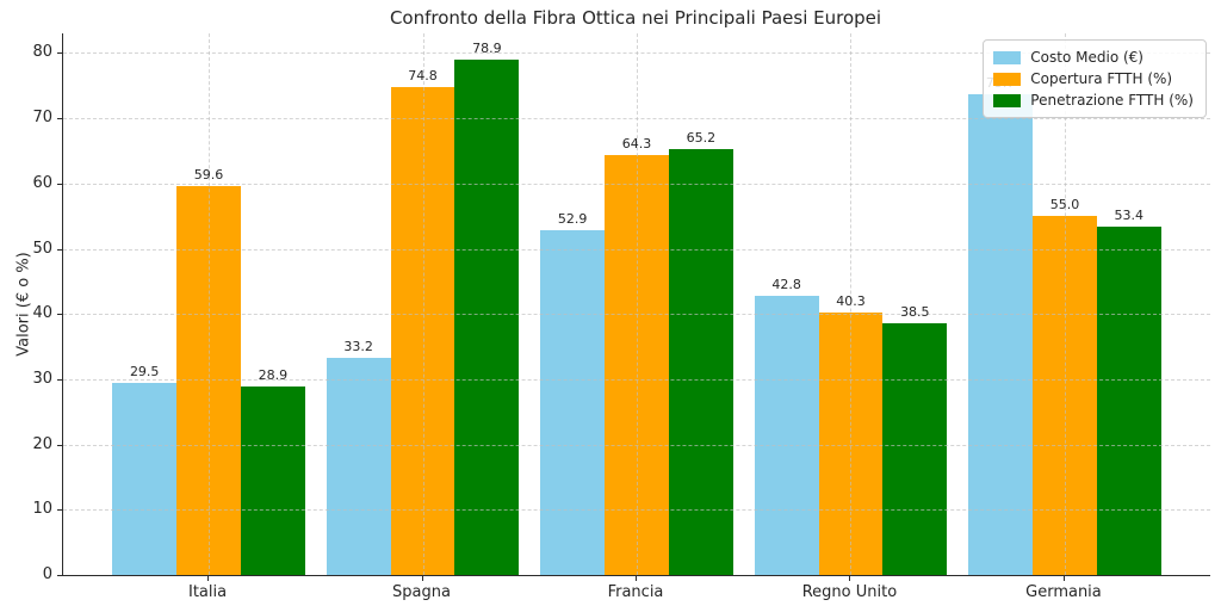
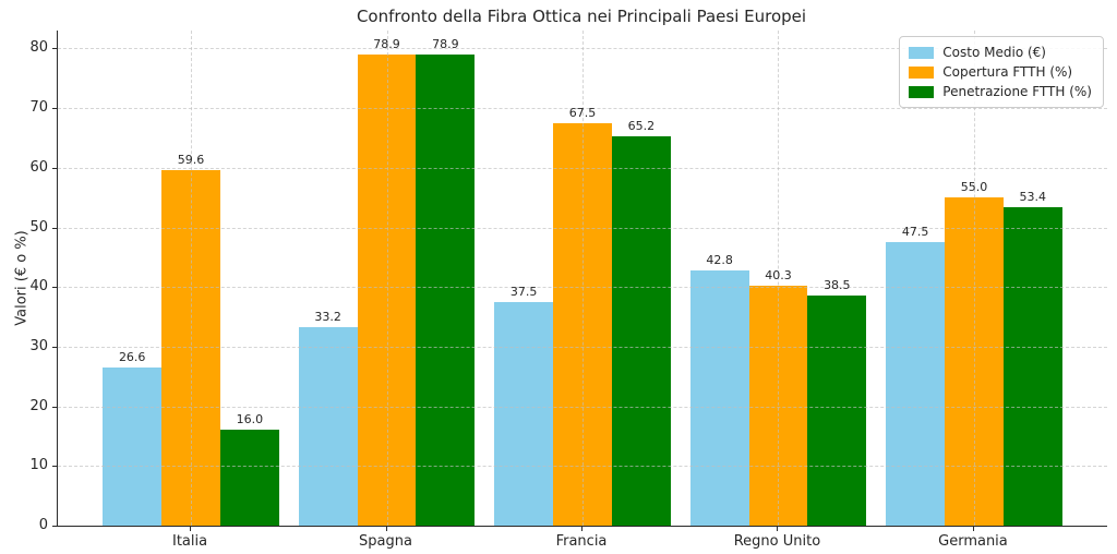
Costo Medio (€)/Italia: 29.5 -> 26.6
Penetrazione FTTH (%)/Italia: 28.9 -> 16.0
Copertura FTTH (%)/Spagna: 74.8 -> 78.9
Costo Medio (€)/Francia: 52.9 -> 37.5
Copertura FTTH (%)/Francia: 64.3 -> 67.5
Costo Medio (€)/Germania: 73.7 -> 47.5
